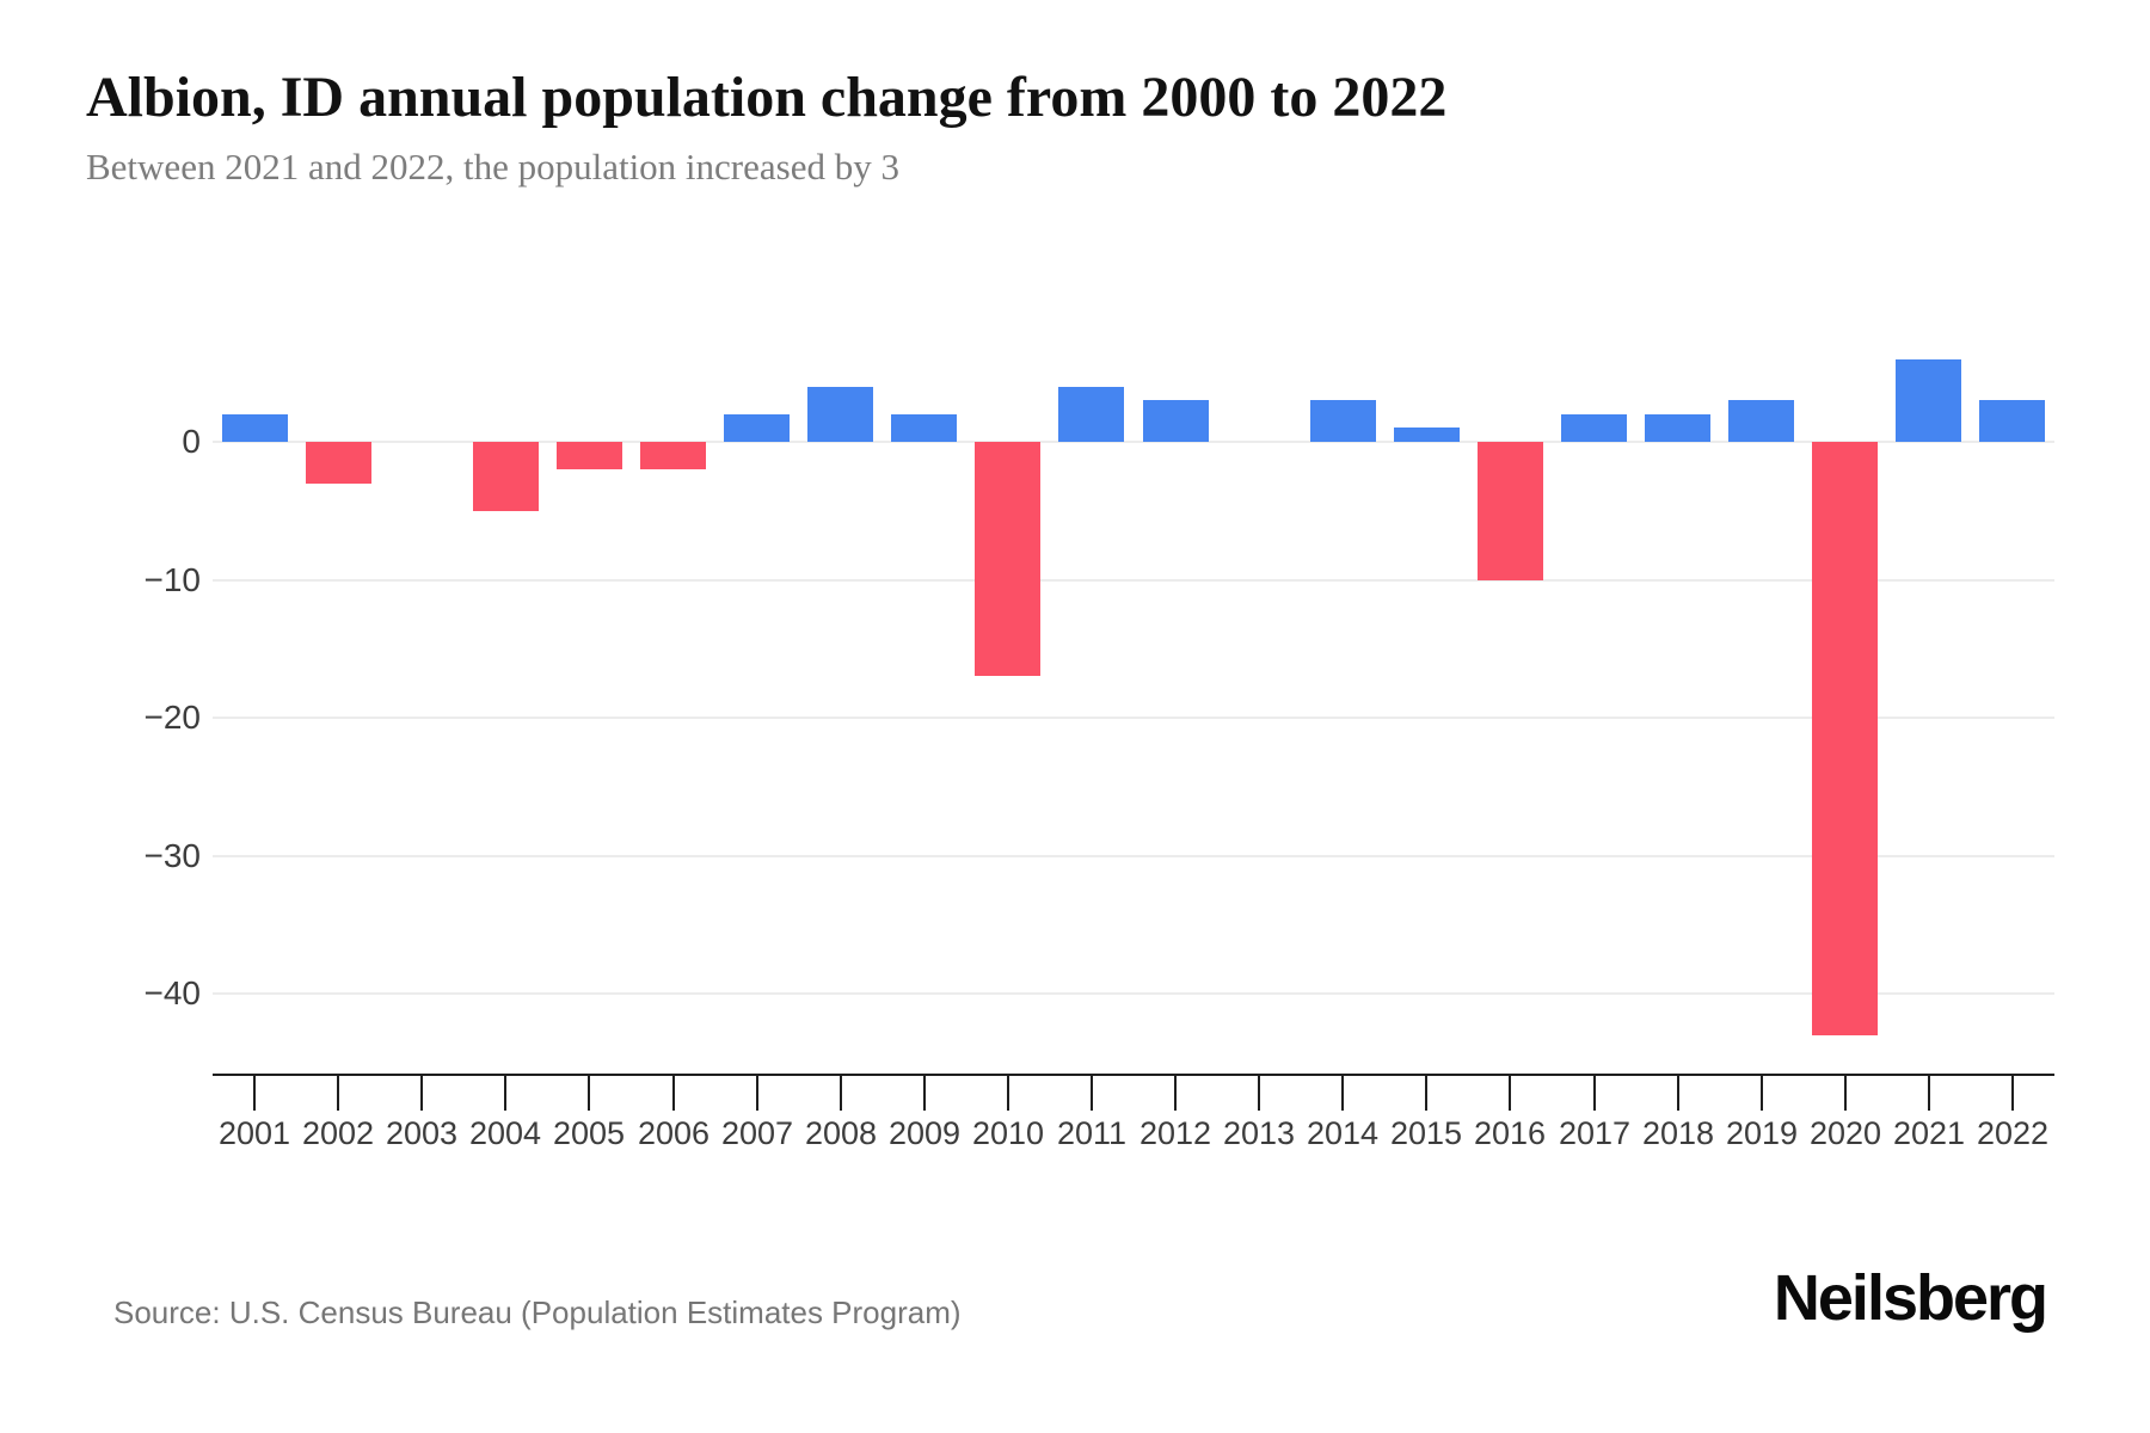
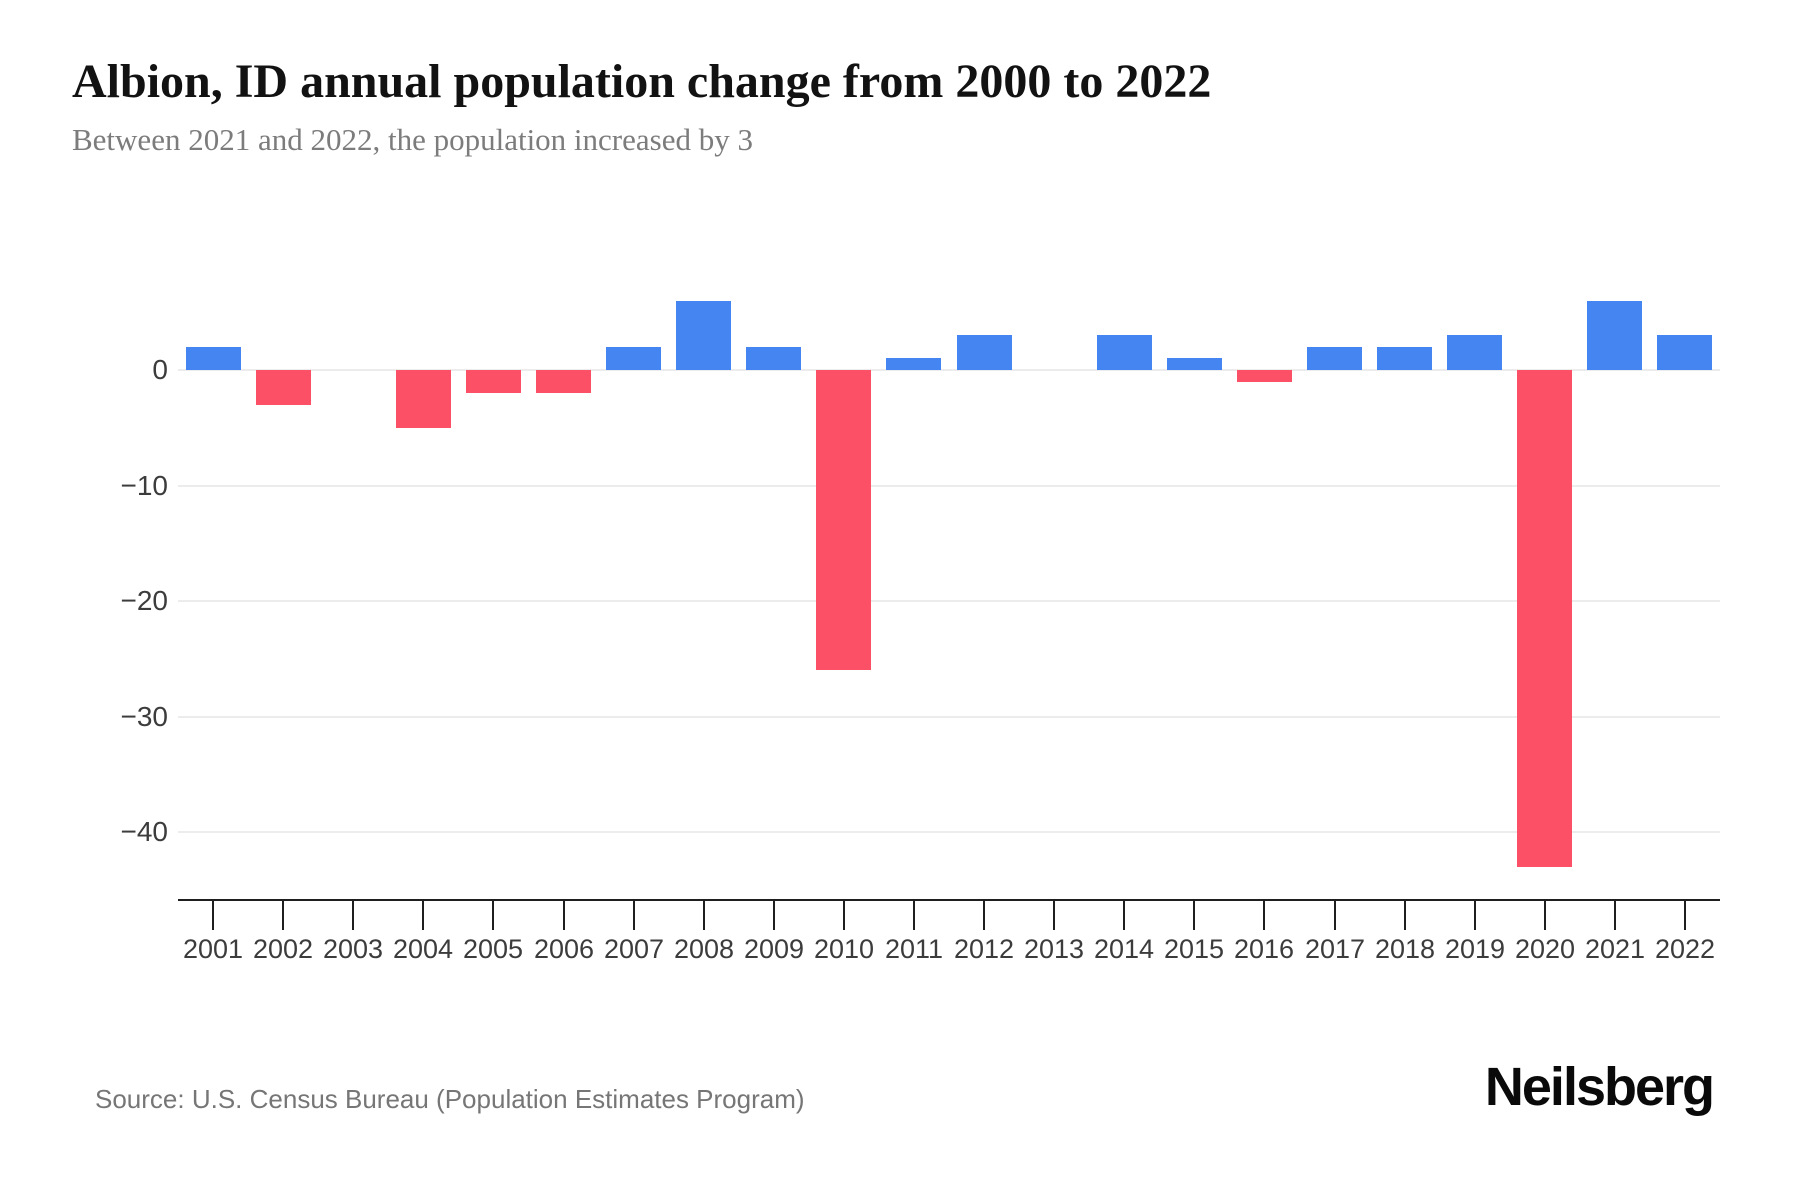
2008: 4 -> 6
2010: -17 -> -26
2011: 4 -> 1
2016: -10 -> -1
